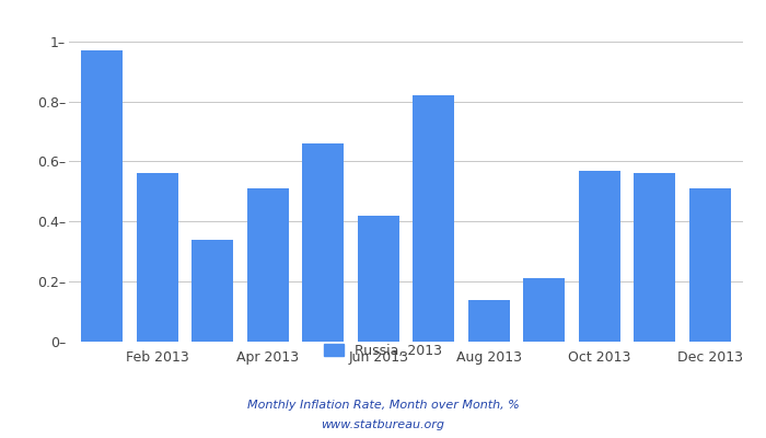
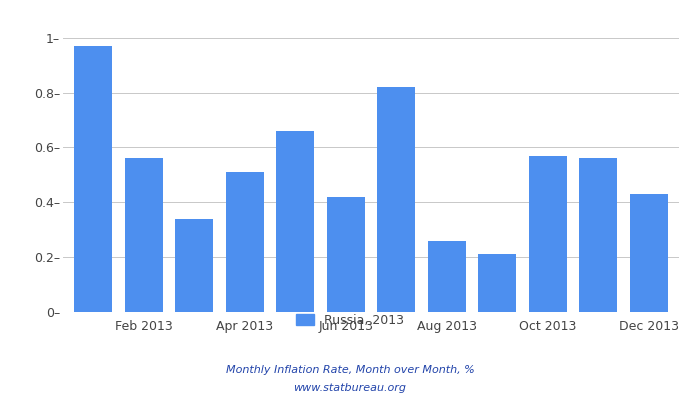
Aug 2013: 0.14– -> 0.26–
Dec 2013: 0.51– -> 0.43–
